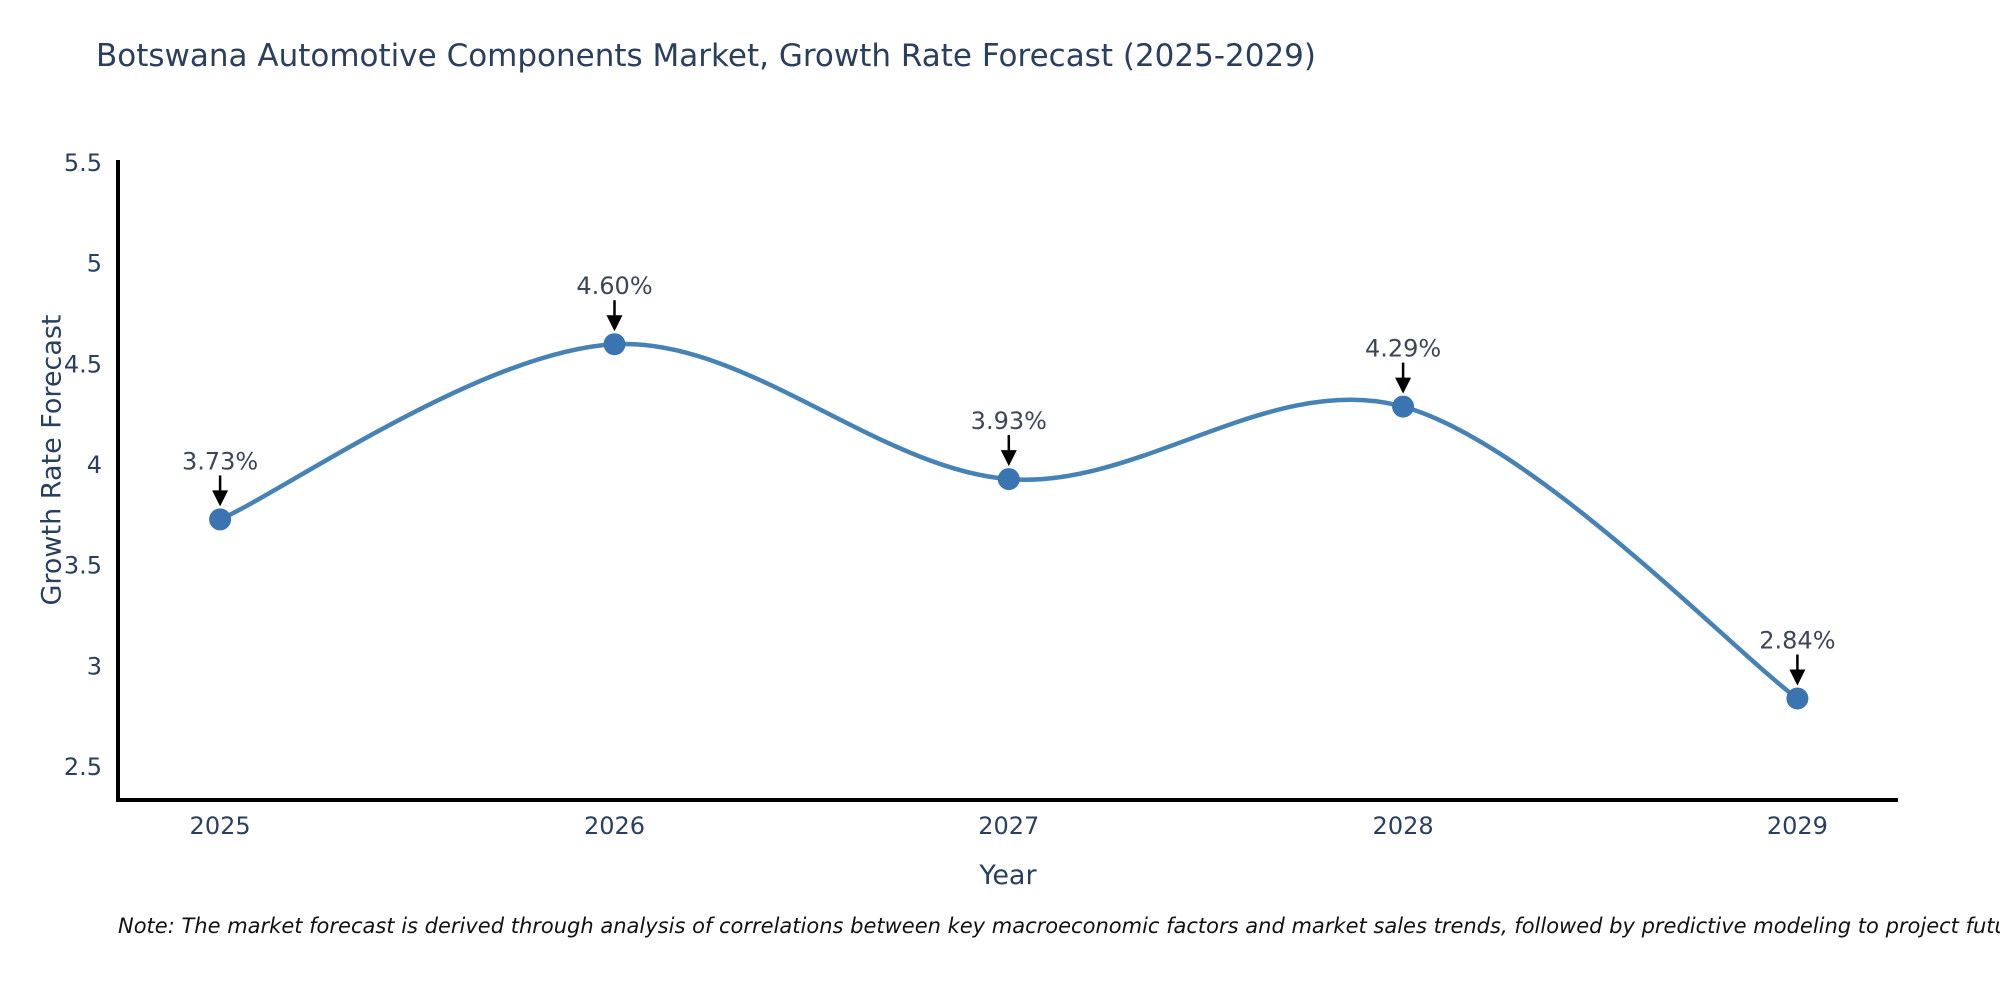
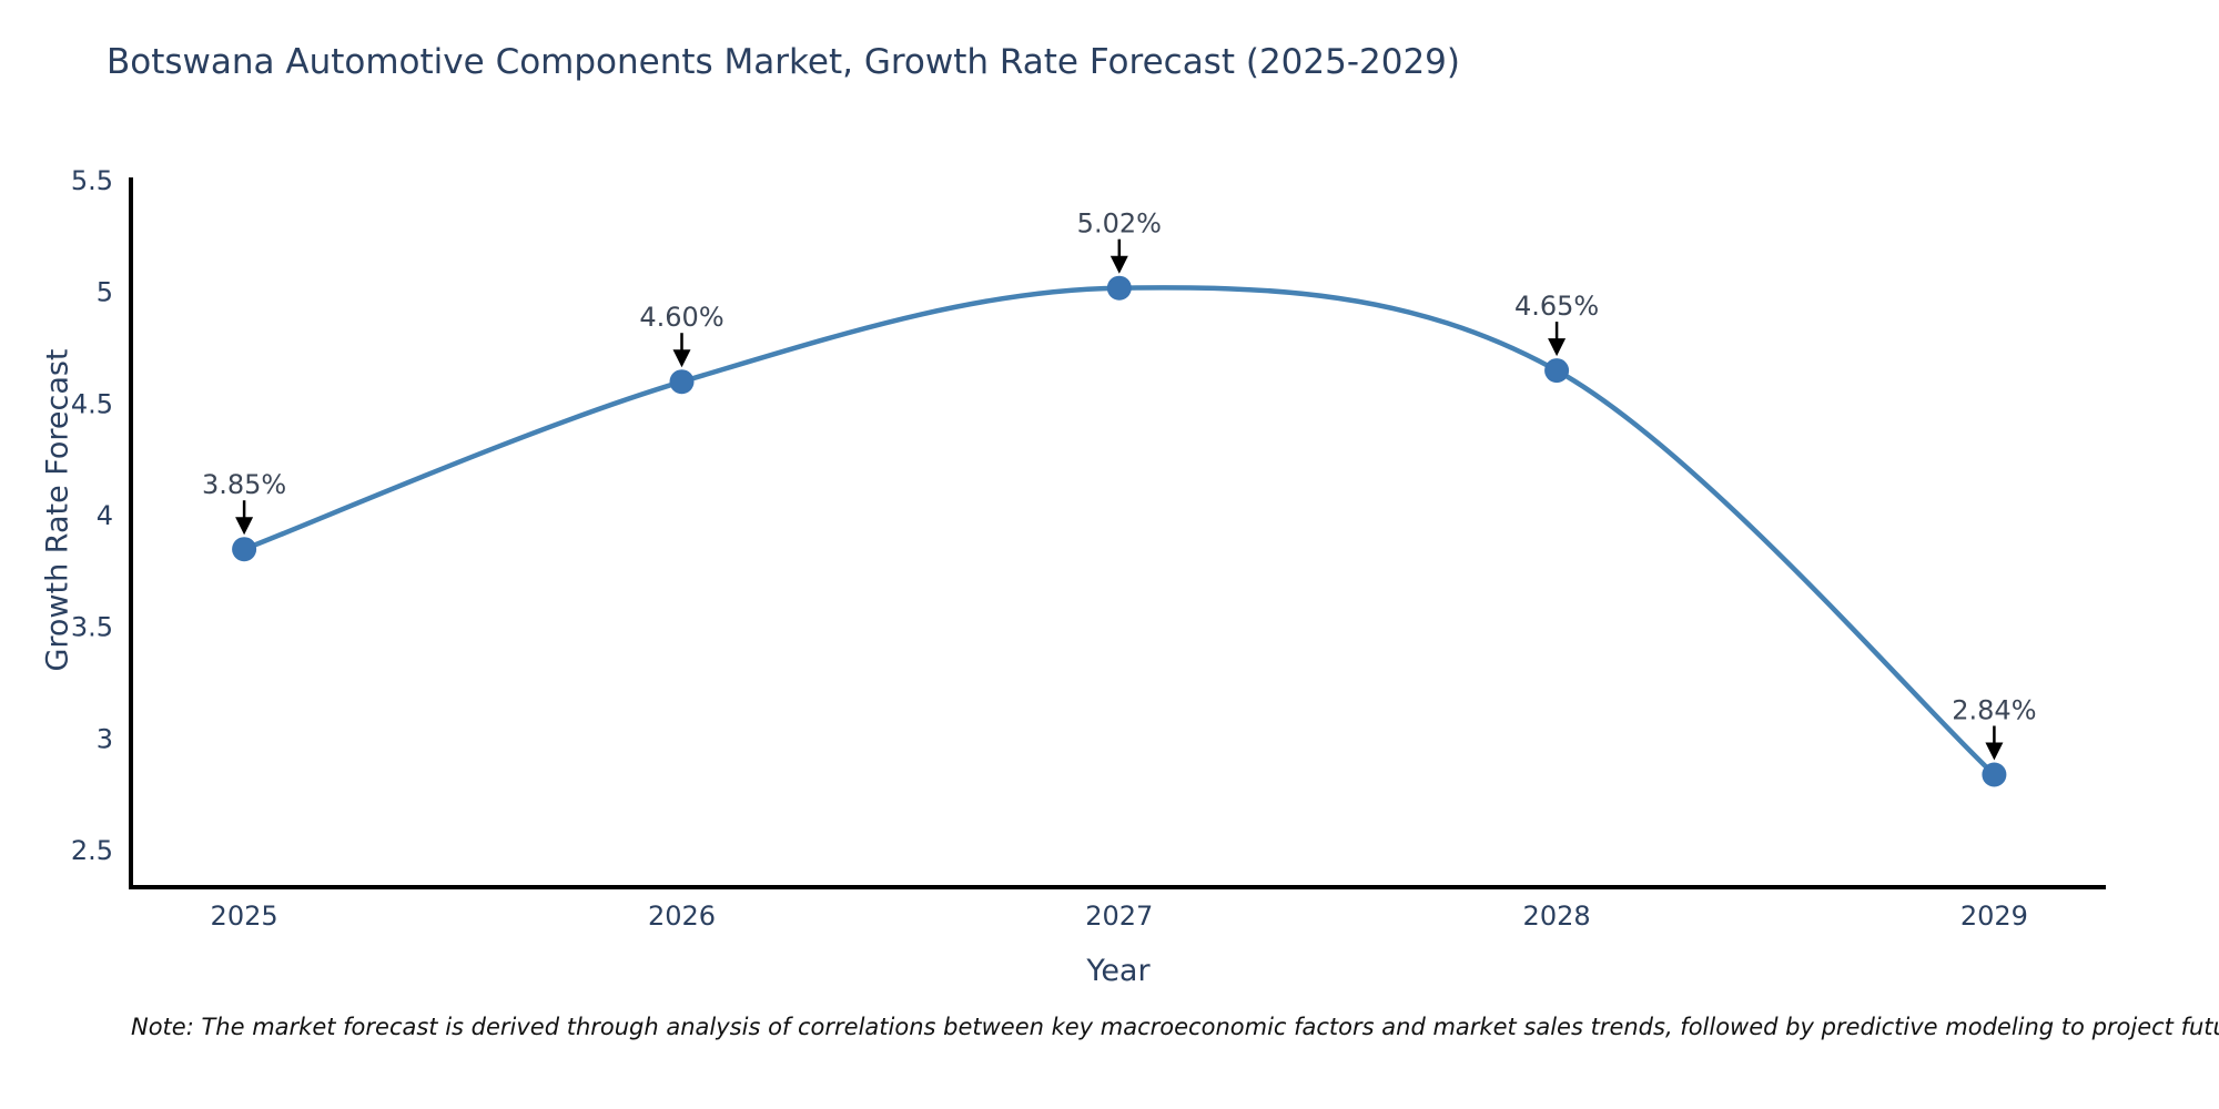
2025: 3.73% -> 3.85%
2027: 3.93% -> 5.02%
2028: 4.29% -> 4.65%
